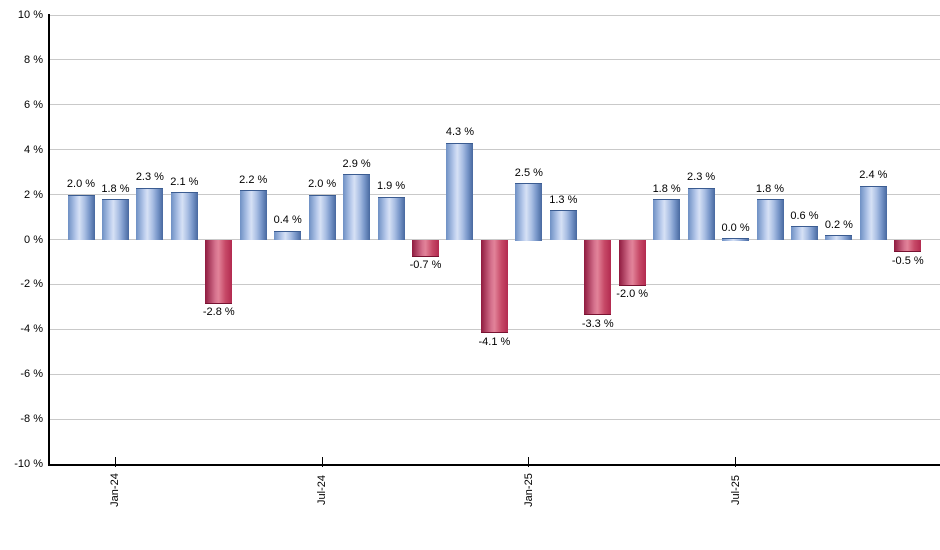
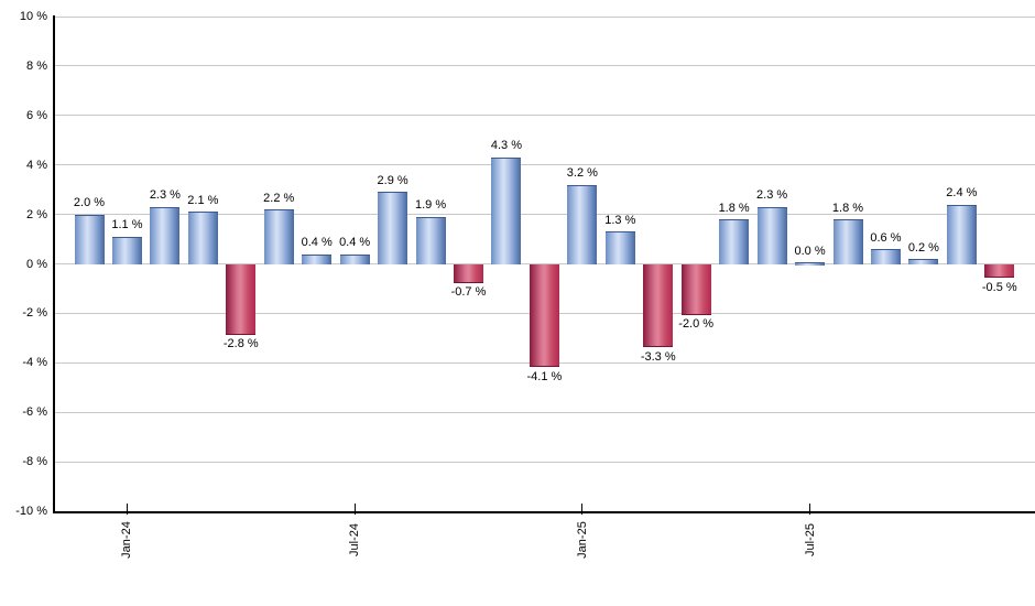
Jan-24: 1.8 -> 1.1
Jul-24: 2.0 -> 0.4
Jan-25: 2.5 -> 3.2
